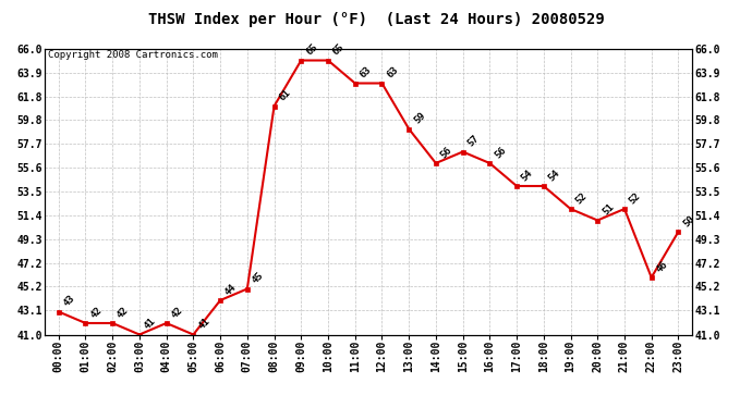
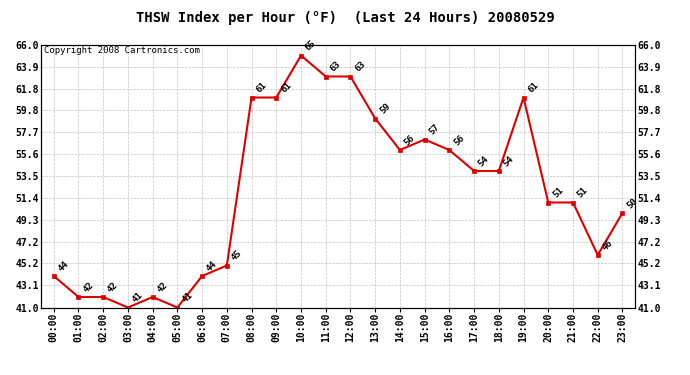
00:00: 43 -> 44
09:00: 65 -> 61
19:00: 52 -> 61
21:00: 52 -> 51
